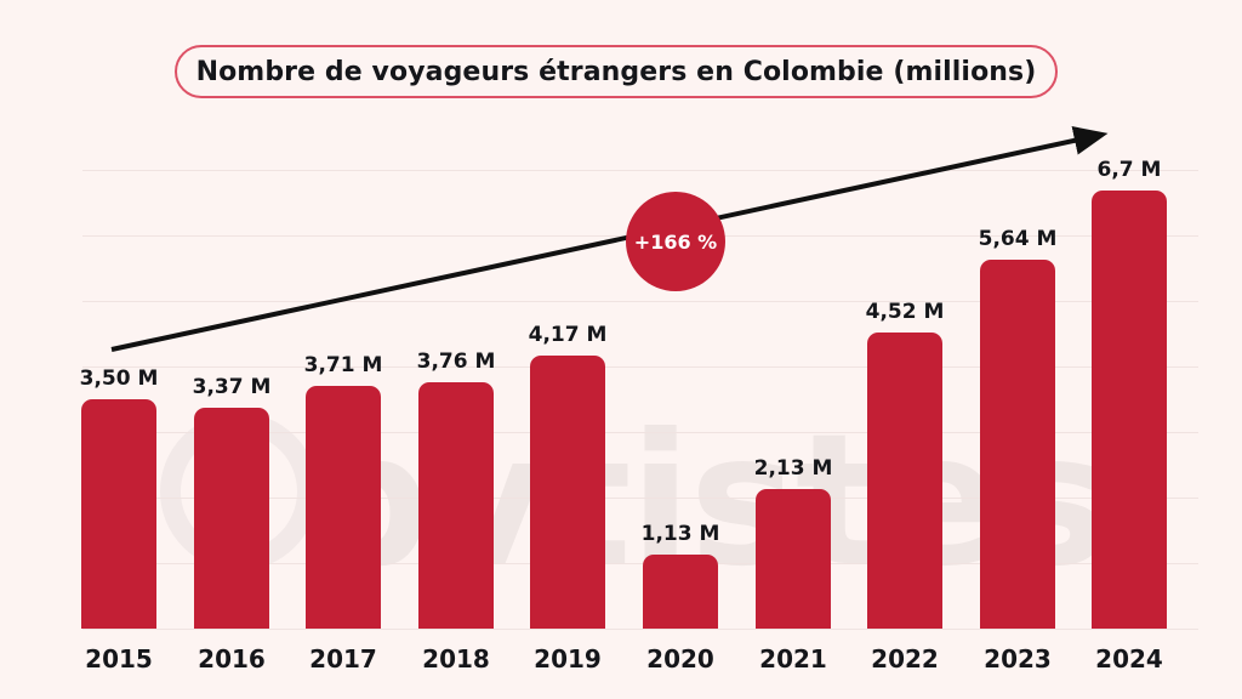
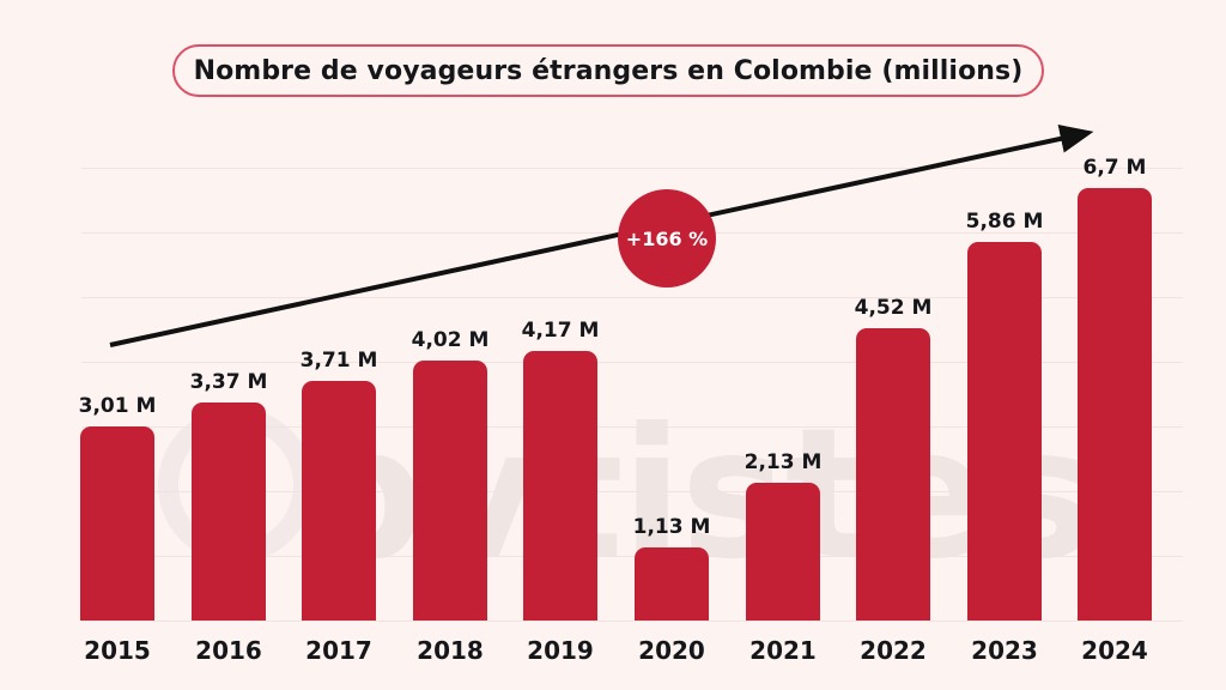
2015: 3,50 -> 3,01
2018: 3,76 -> 4,02
2023: 5,64 -> 5,86
